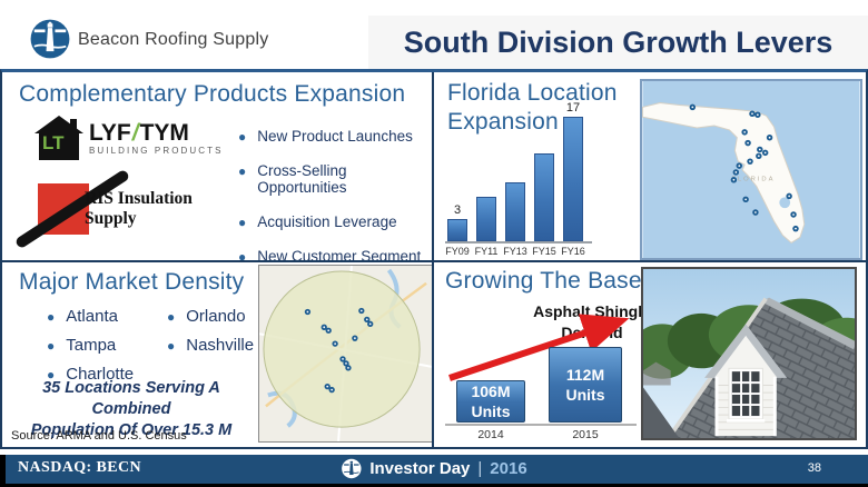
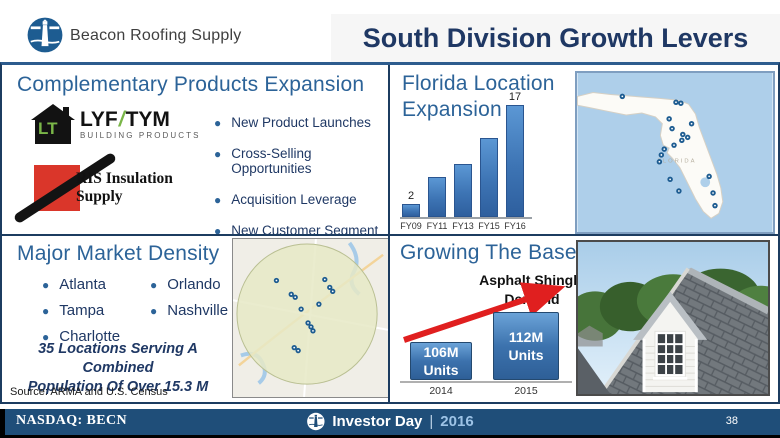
Florida Location Expansion/FY09: 3 -> 2
